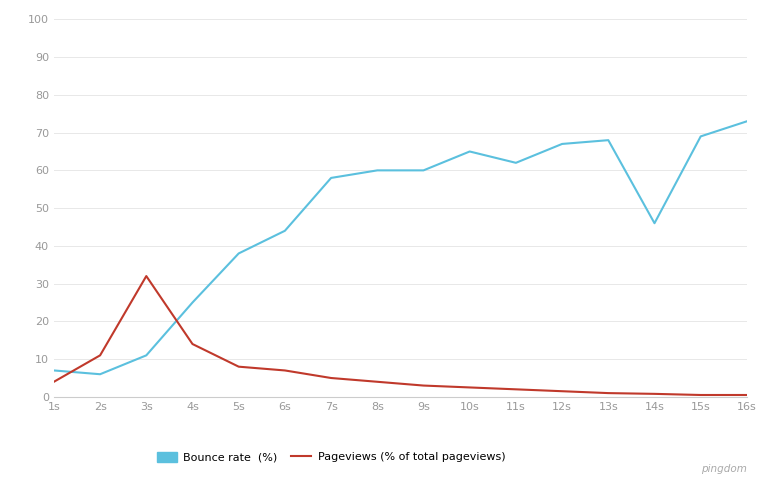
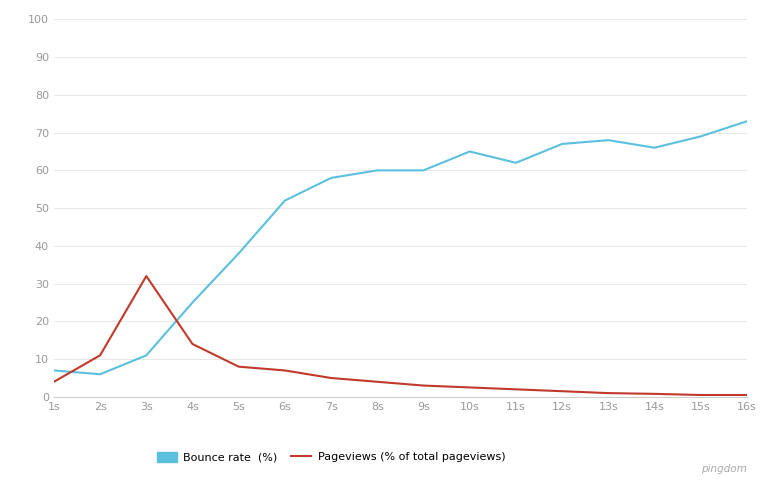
Bounce rate (%)/6s: 44 -> 52
Bounce rate (%)/14s: 46 -> 66
